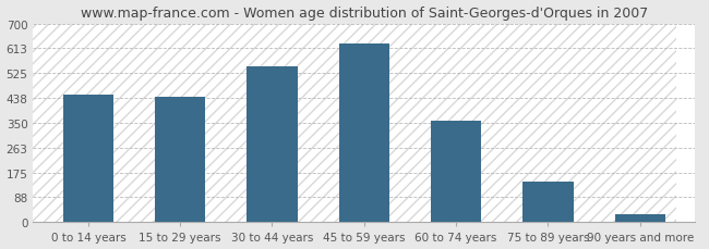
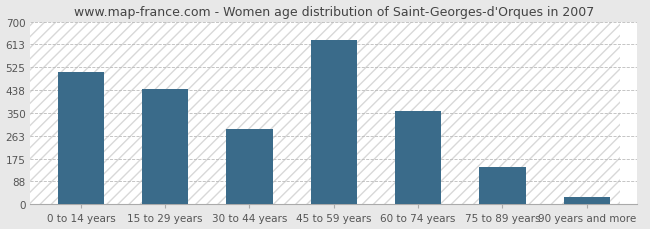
0 to 14 years: 450 -> 505
30 to 44 years: 548 -> 290
